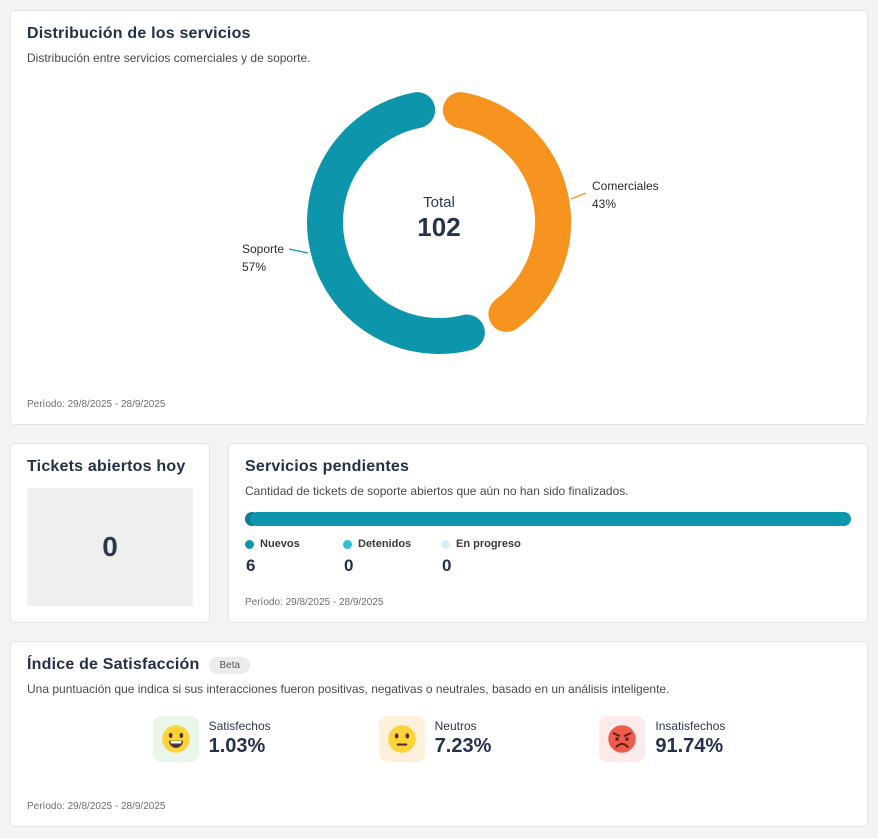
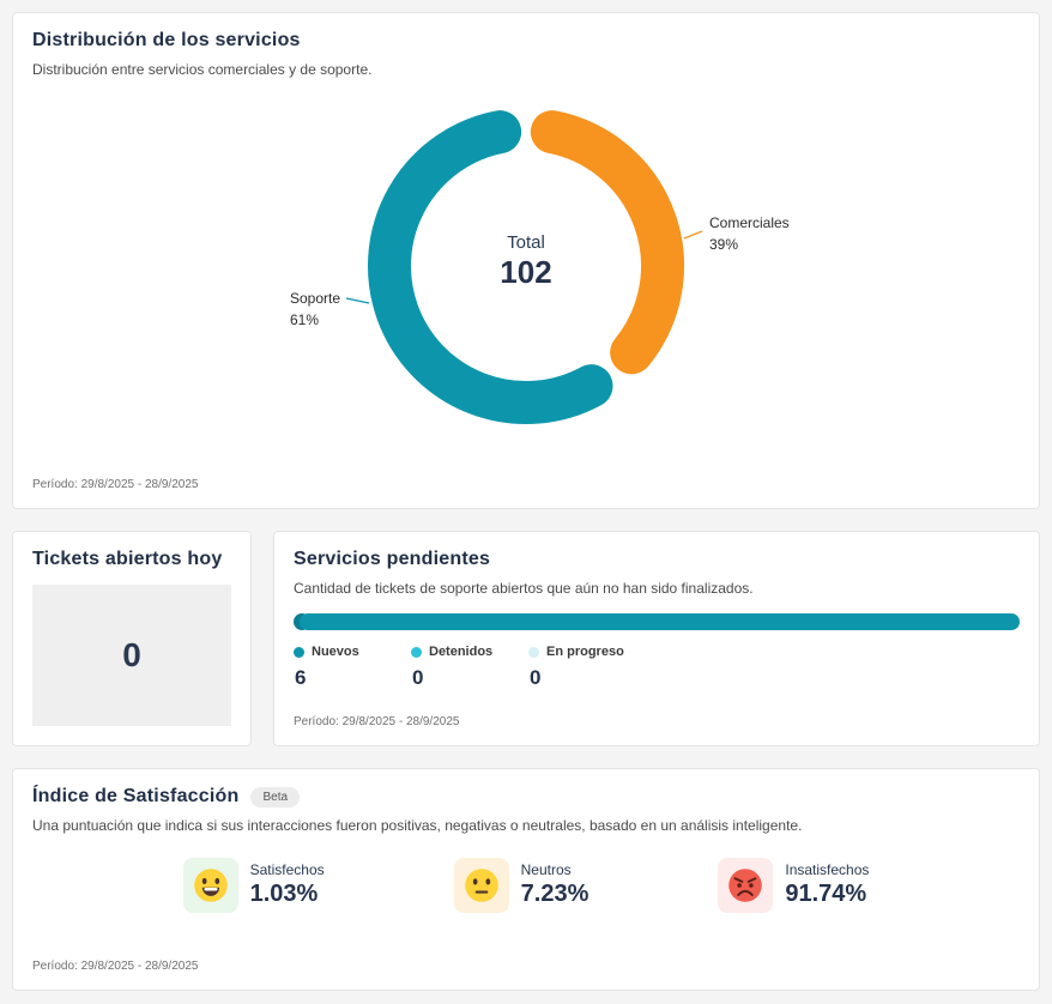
Distribución de los servicios/Comerciales: 43% -> 39%
Distribución de los servicios/Soporte: 57% -> 61%
